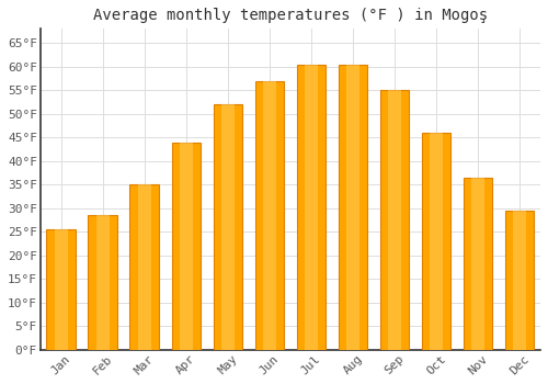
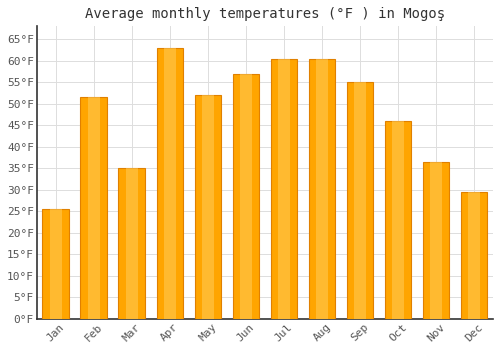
Feb: 28.5°F -> 51.5°F
Apr: 44.0°F -> 63.0°F
